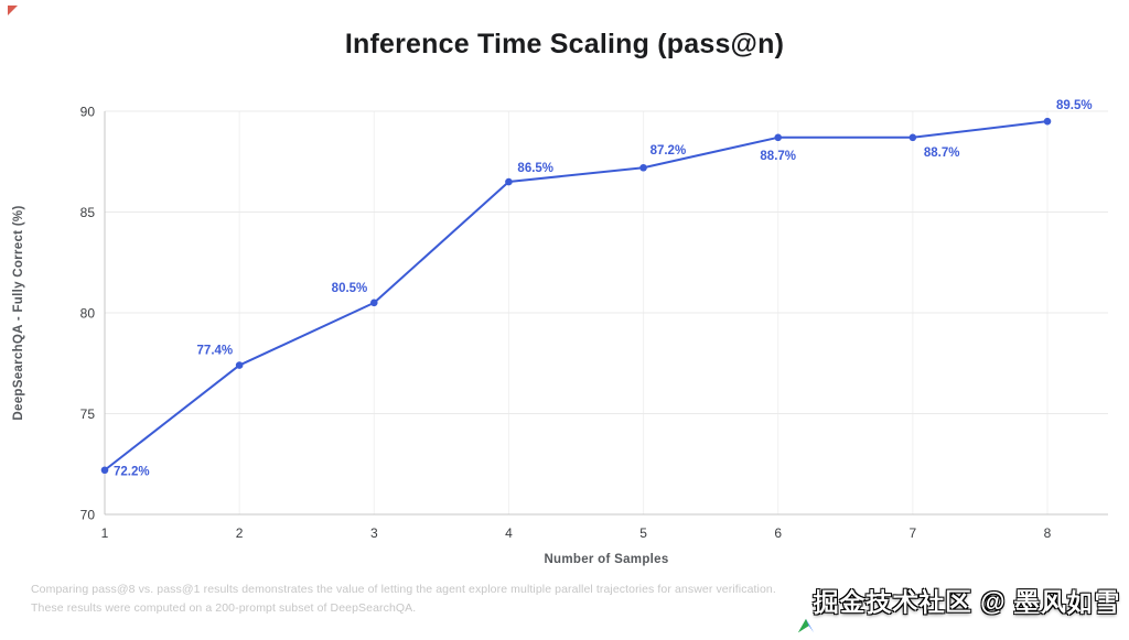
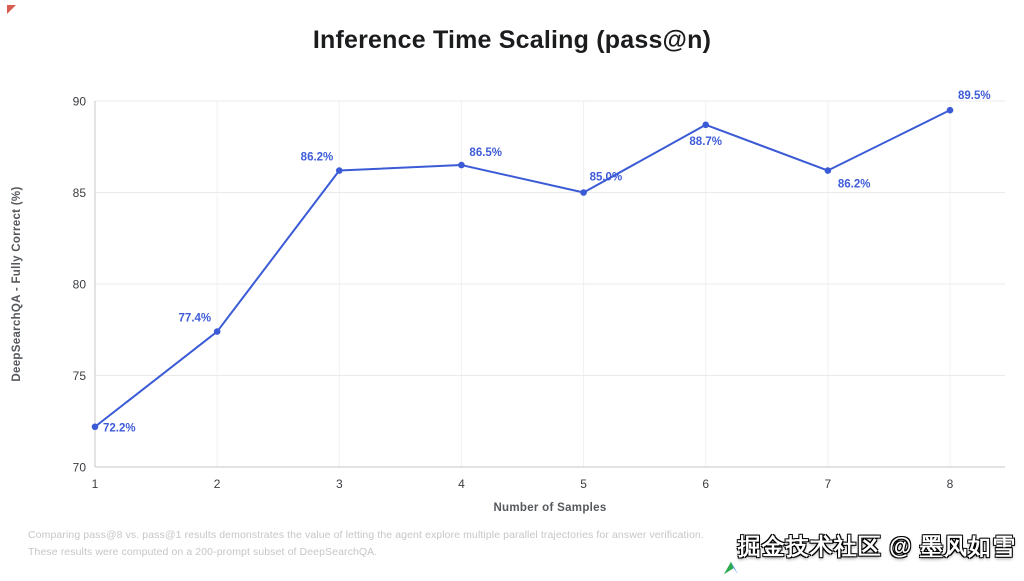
3: 80.5% -> 86.2%
5: 87.2% -> 85.0%
7: 88.7% -> 86.2%
